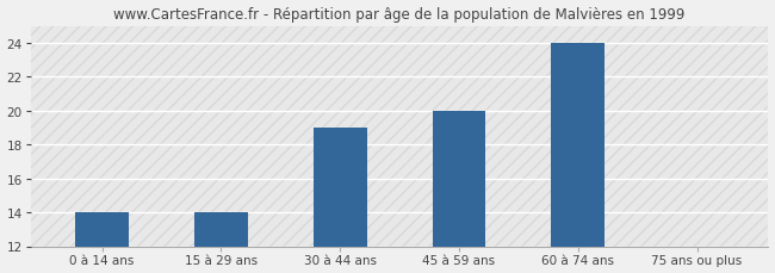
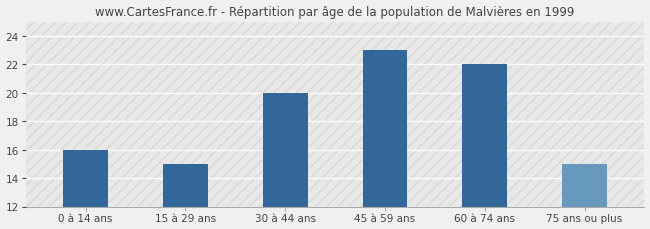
0 à 14 ans: 14 -> 16
15 à 29 ans: 14 -> 15
30 à 44 ans: 19 -> 20
45 à 59 ans: 20 -> 23
60 à 74 ans: 24 -> 22
75 ans ou plus: 12 -> 15
